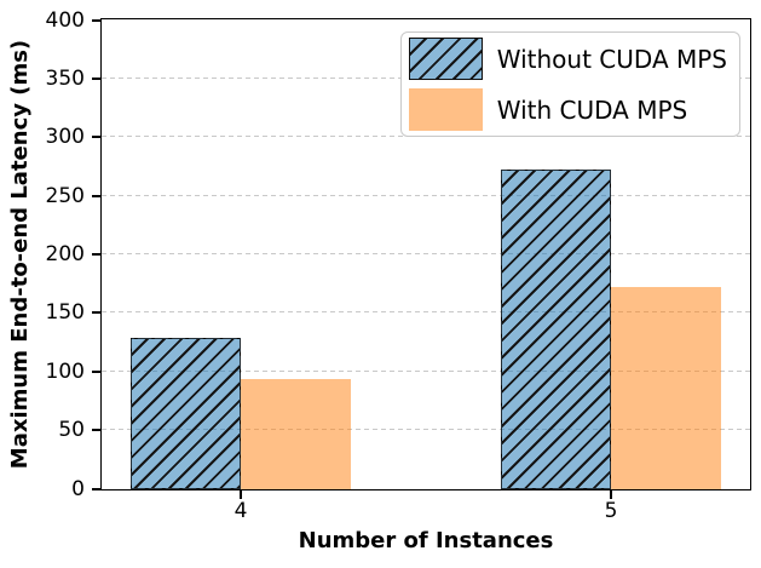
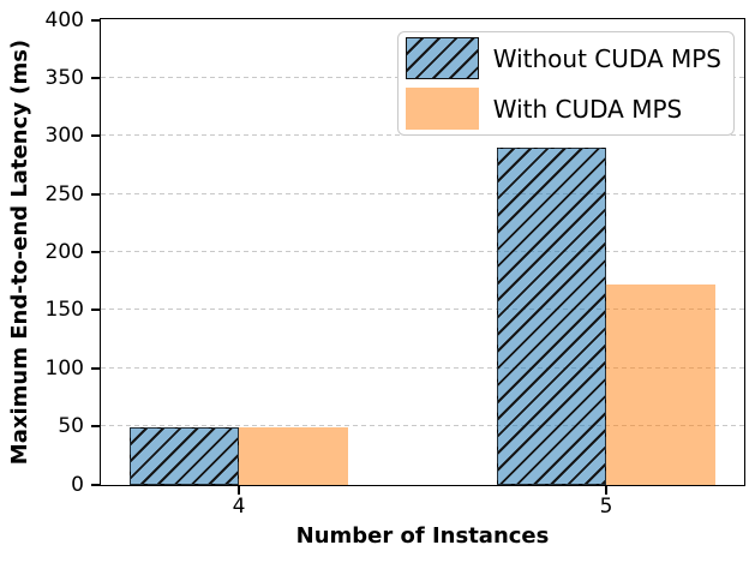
Without CUDA MPS/4: 130 -> 50
With CUDA MPS/4: 90 -> 50
Without CUDA MPS/5: 270 -> 290
